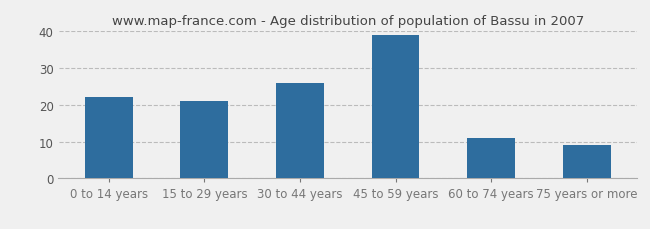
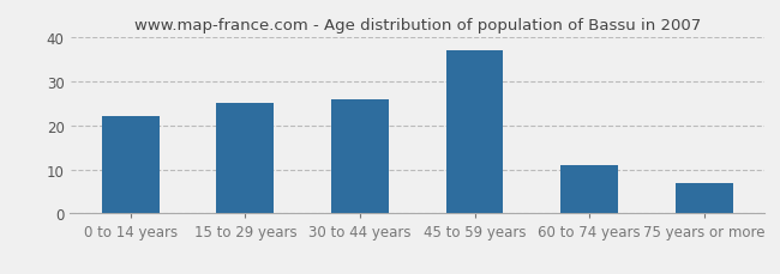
15 to 29 years: 21 -> 25
45 to 59 years: 39 -> 37
75 years or more: 9 -> 7
